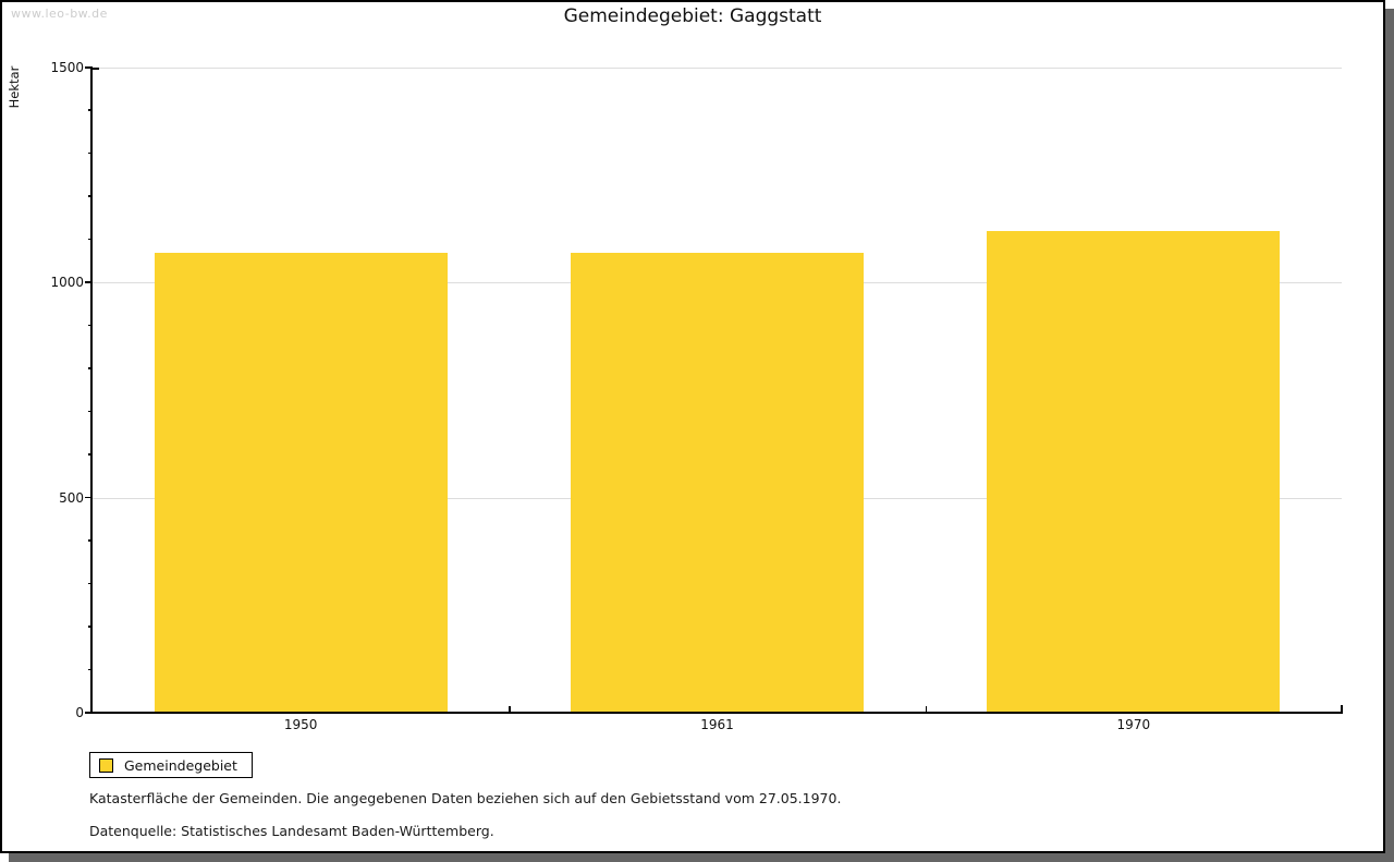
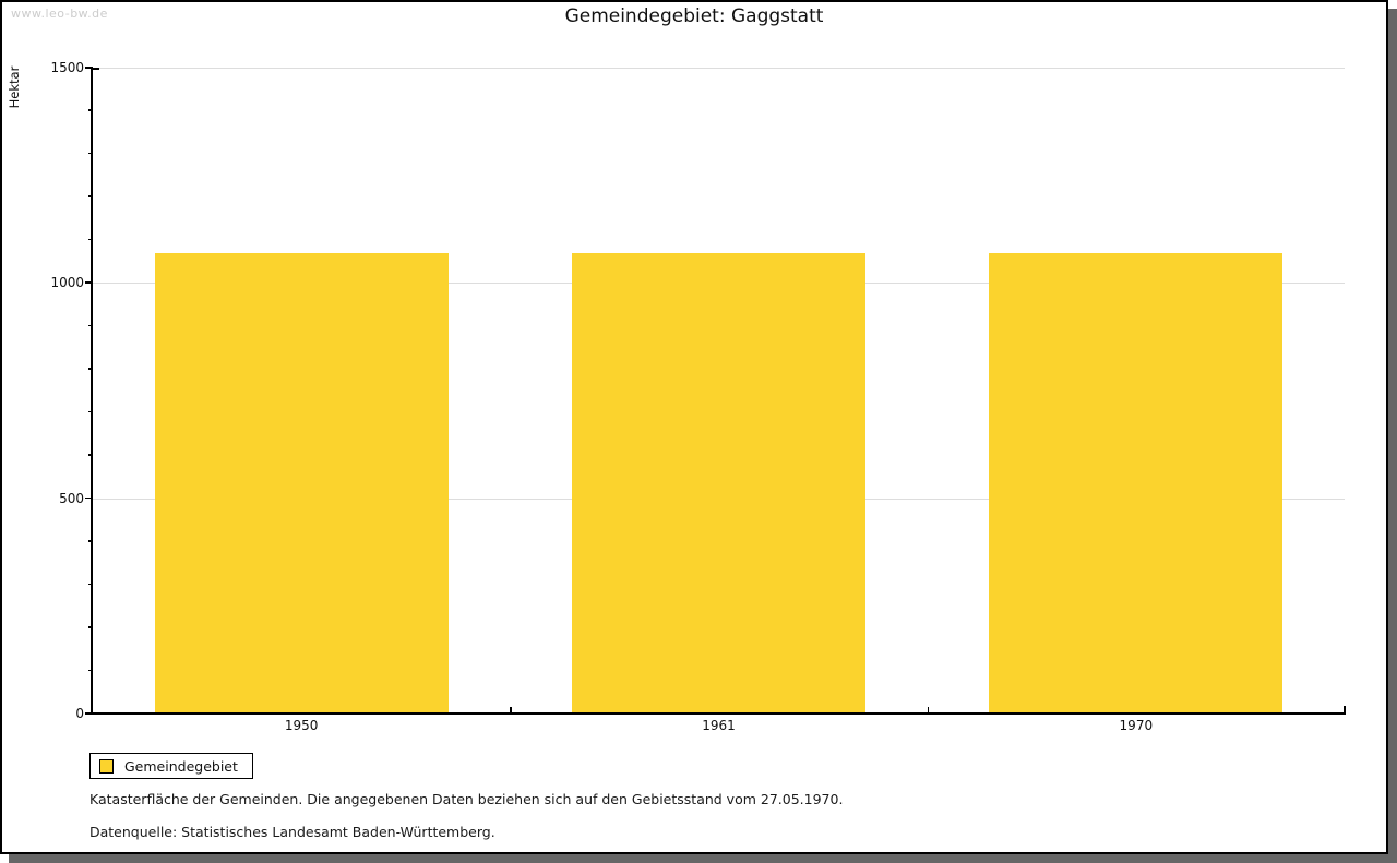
1970: 1120 -> 1070
